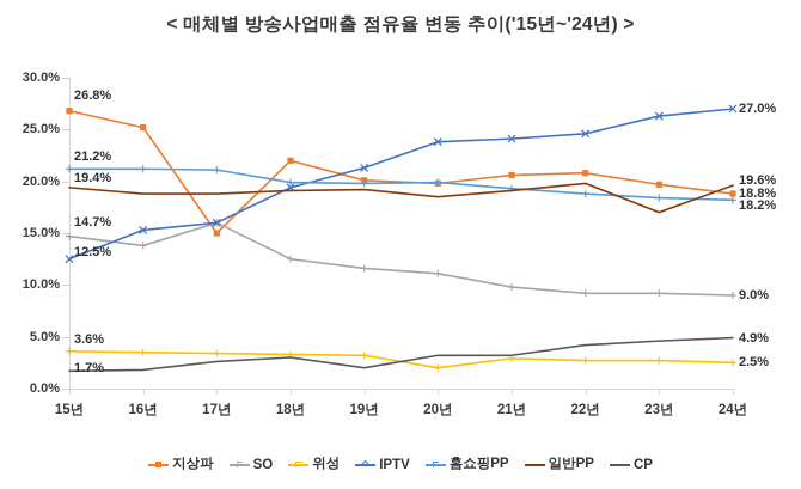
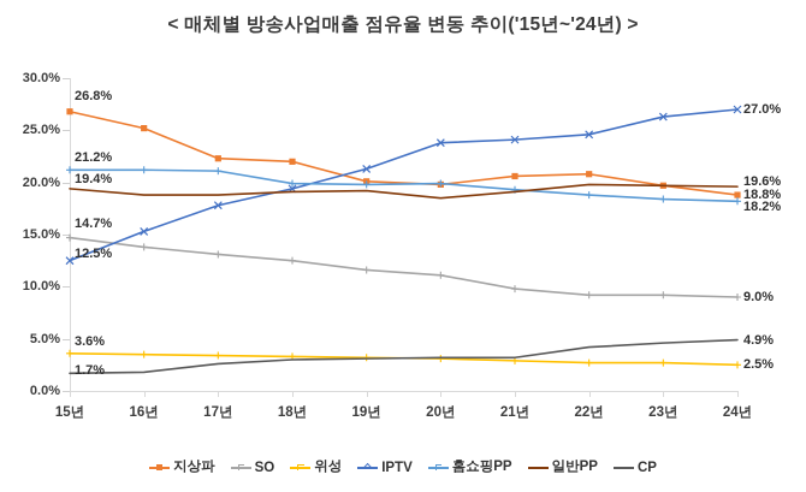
지상파/17년: 15% -> 22%
SO/17년: 16% -> 13%
IPTV/17년: 16% -> 18%
CP/19년: 2% -> 3%
위성/20년: 2% -> 3%
일반PP/23년: 17% -> 20%
